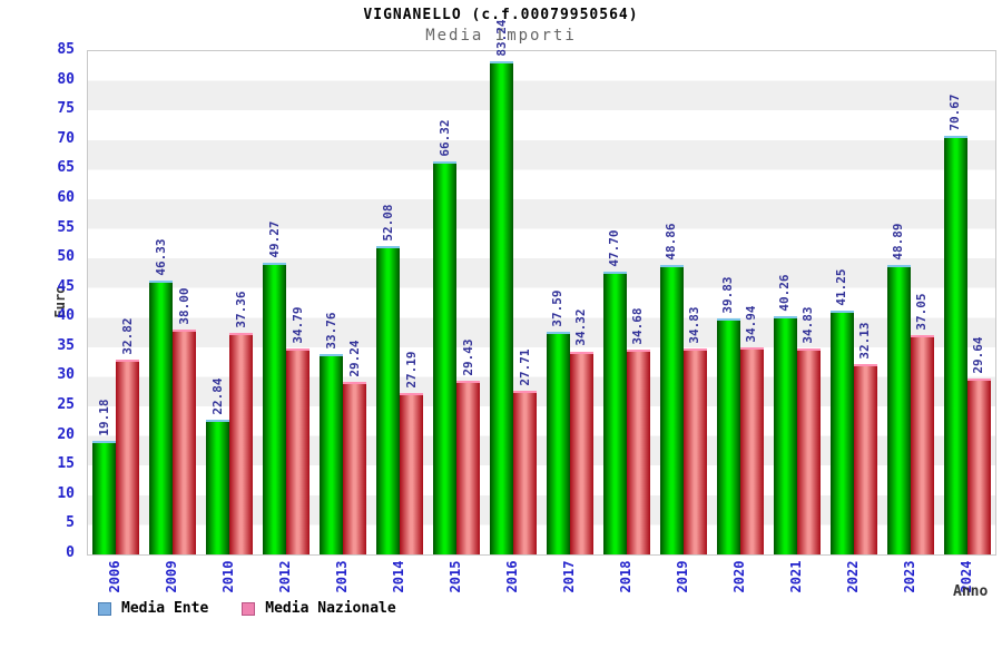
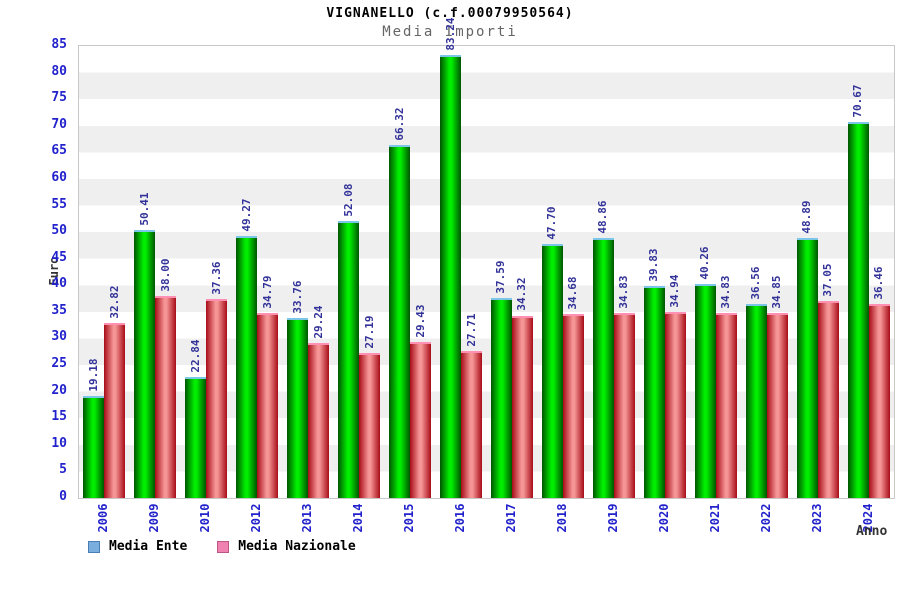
Media Ente/2009: 46.33 -> 50.41
Media Ente/2022: 41.25 -> 36.56
Media Nazionale/2022: 32.13 -> 34.85
Media Nazionale/2024: 29.64 -> 36.46
